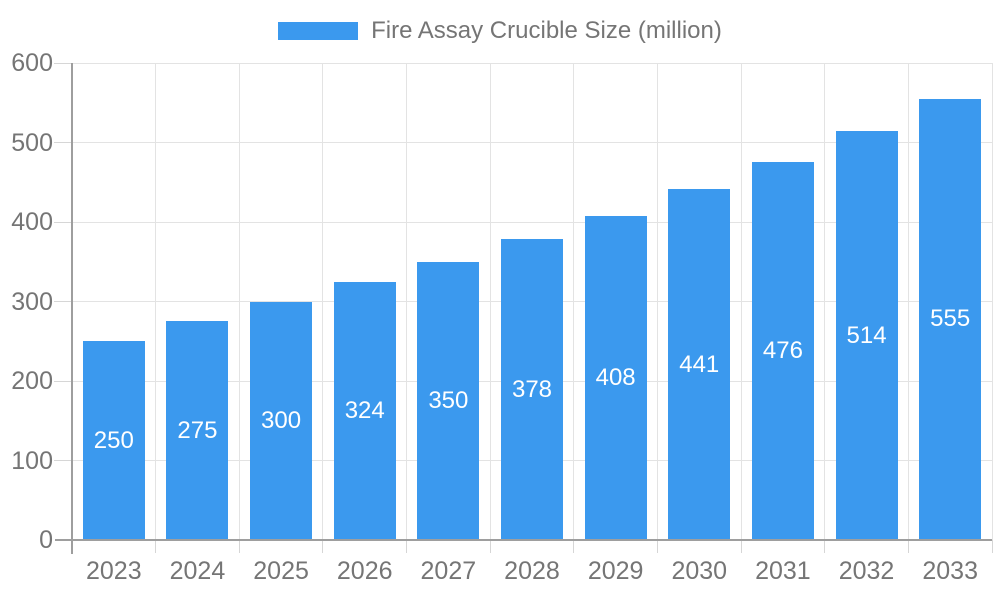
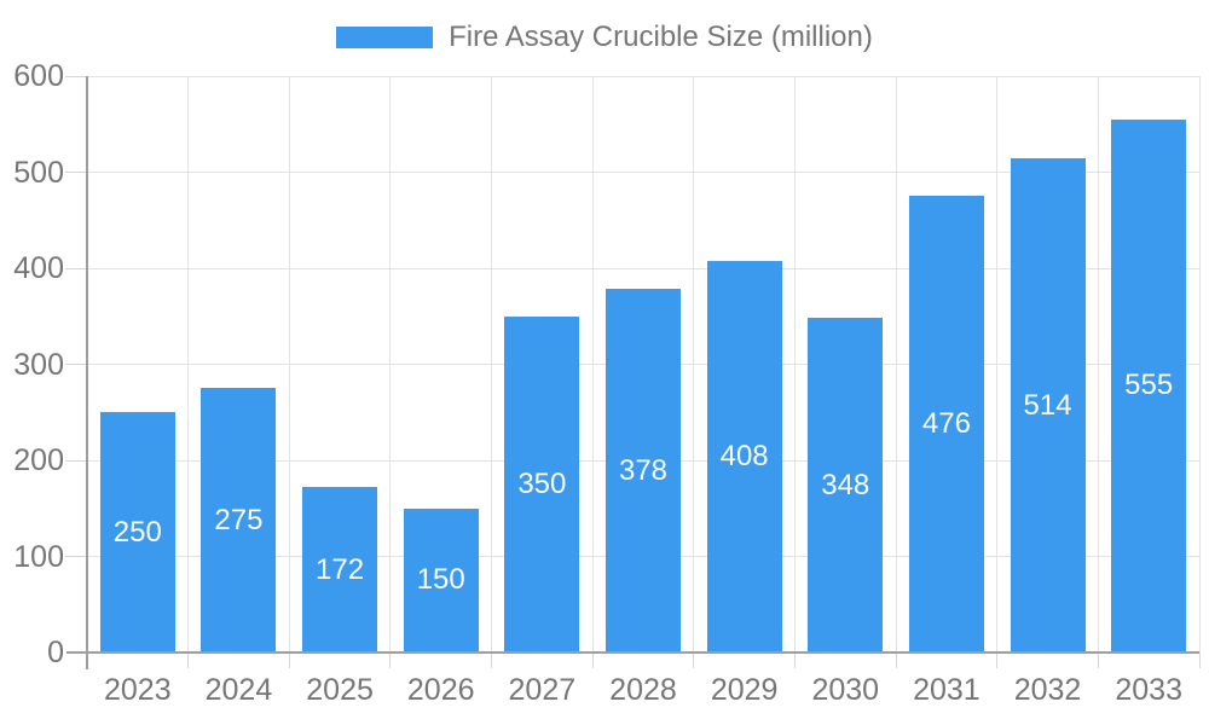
2025: 300 -> 172
2026: 324 -> 150
2030: 441 -> 348
